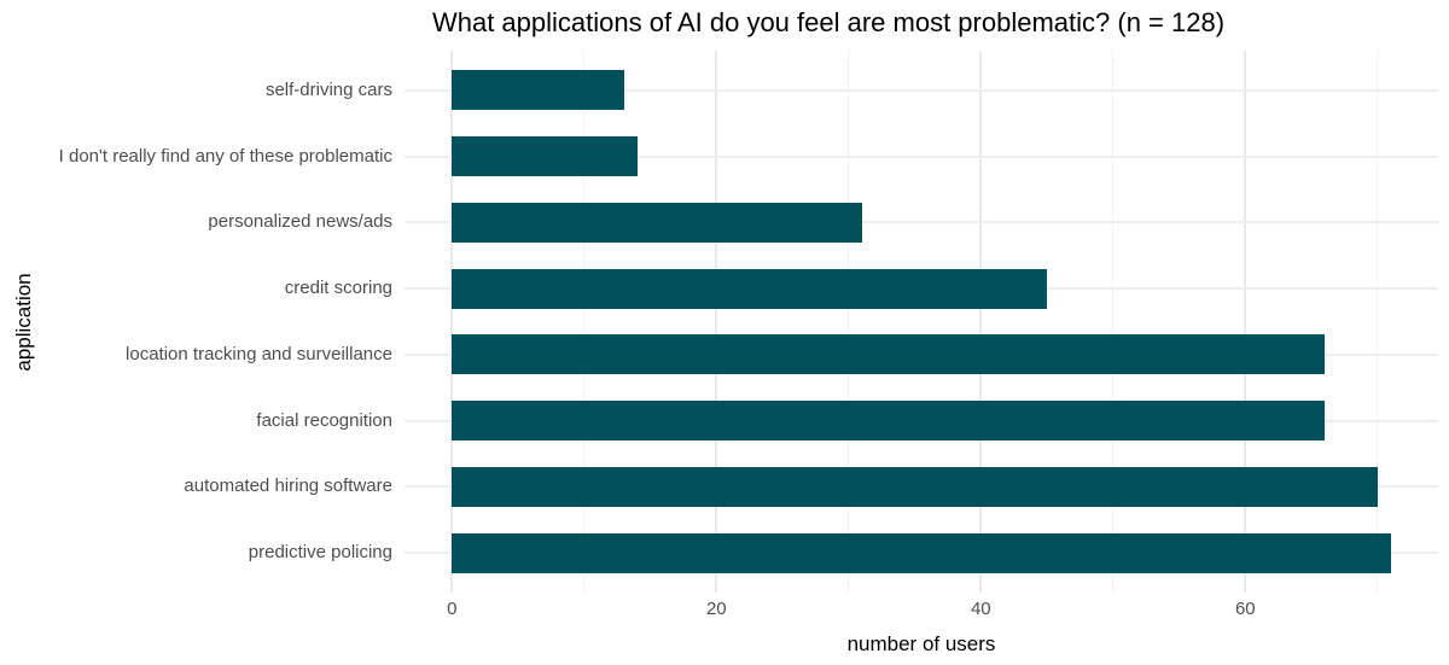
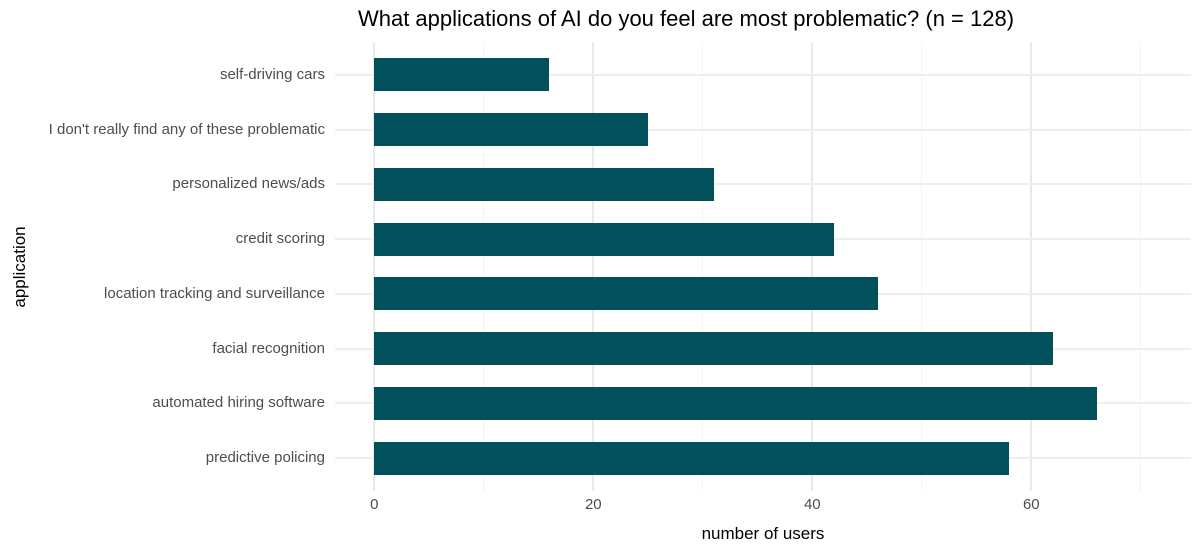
self-driving cars: 13 -> 16
I don't really find any of these problematic: 14 -> 25
credit scoring: 45 -> 42
location tracking and surveillance: 66 -> 46
facial recognition: 66 -> 62
automated hiring software: 70 -> 66
predictive policing: 71 -> 58
